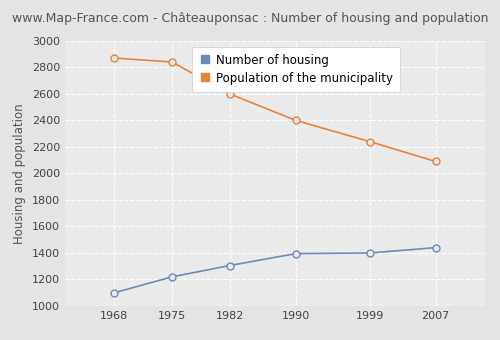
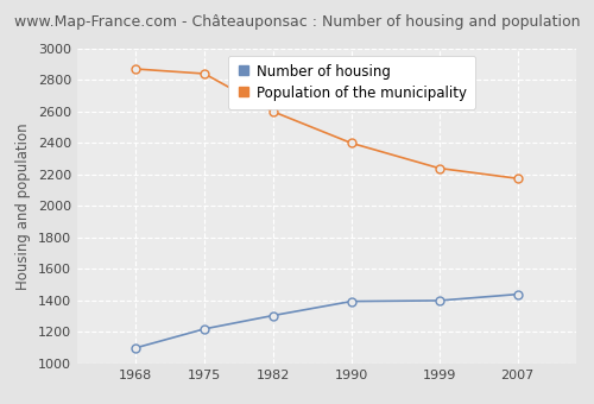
Population of the municipality/2007: 2090 -> 2180
